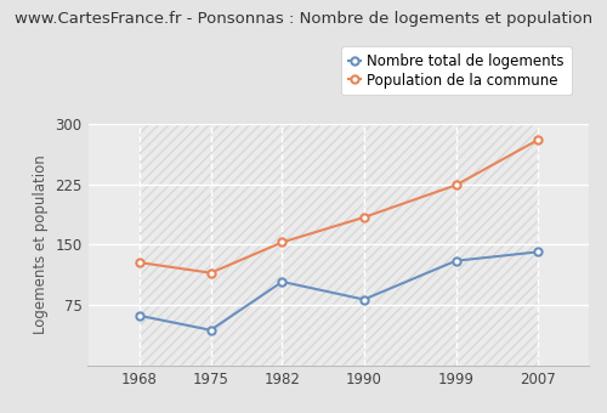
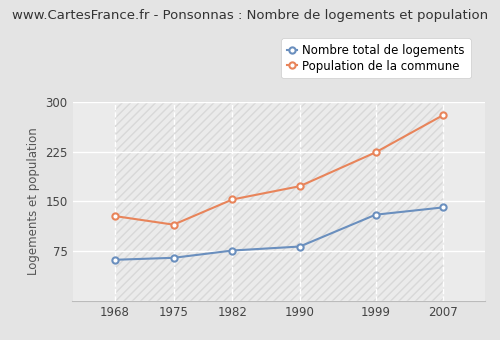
Nombre total de logements/1975: 44 -> 65
Nombre total de logements/1982: 104 -> 76
Population de la commune/1990: 184 -> 173
